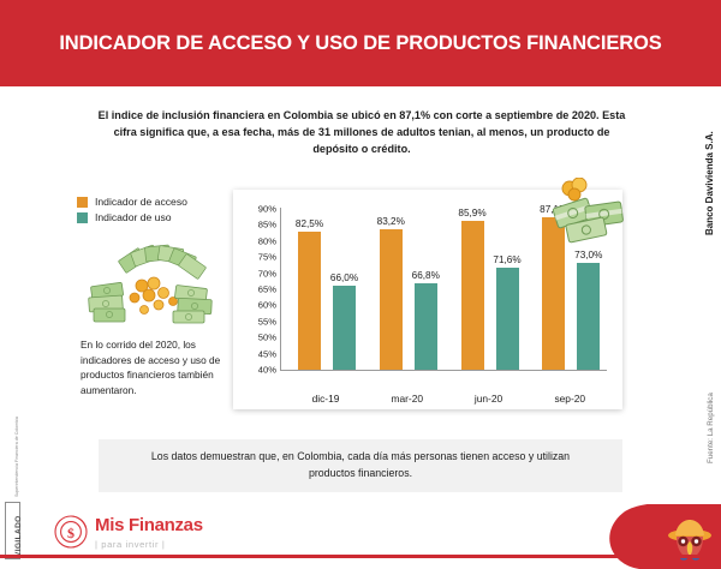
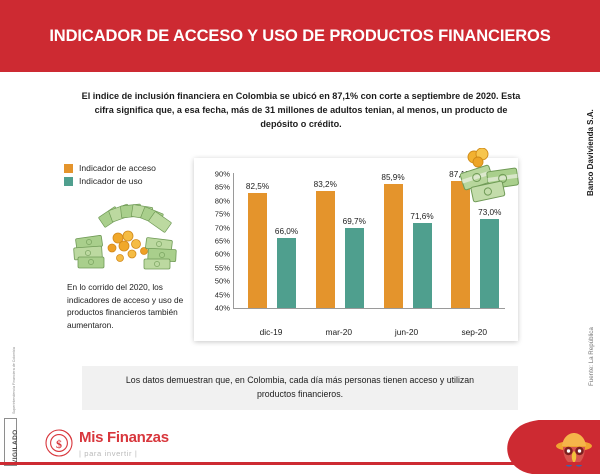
Indicador de uso/mar-20: 66,8% -> 69,7%
